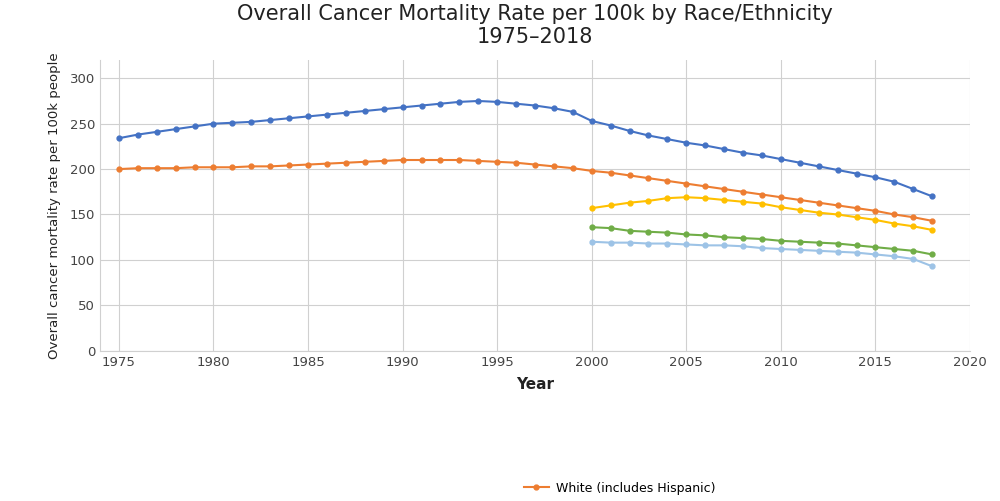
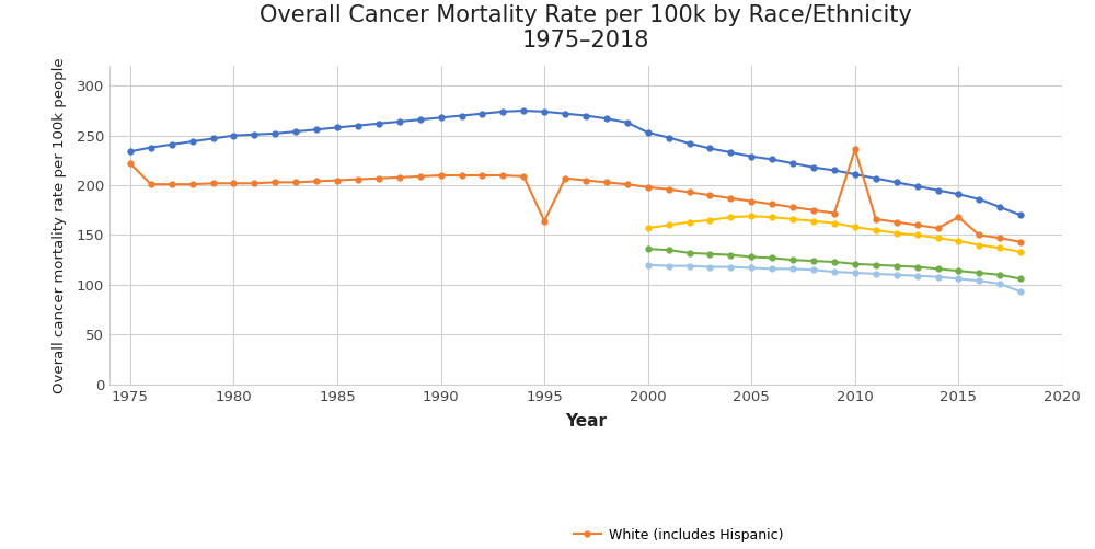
White (includes Hispanic)/1975: 200 -> 222
White (includes Hispanic)/1995: 208 -> 164
White (includes Hispanic)/2010: 169 -> 236
White (includes Hispanic)/2015: 154 -> 168
